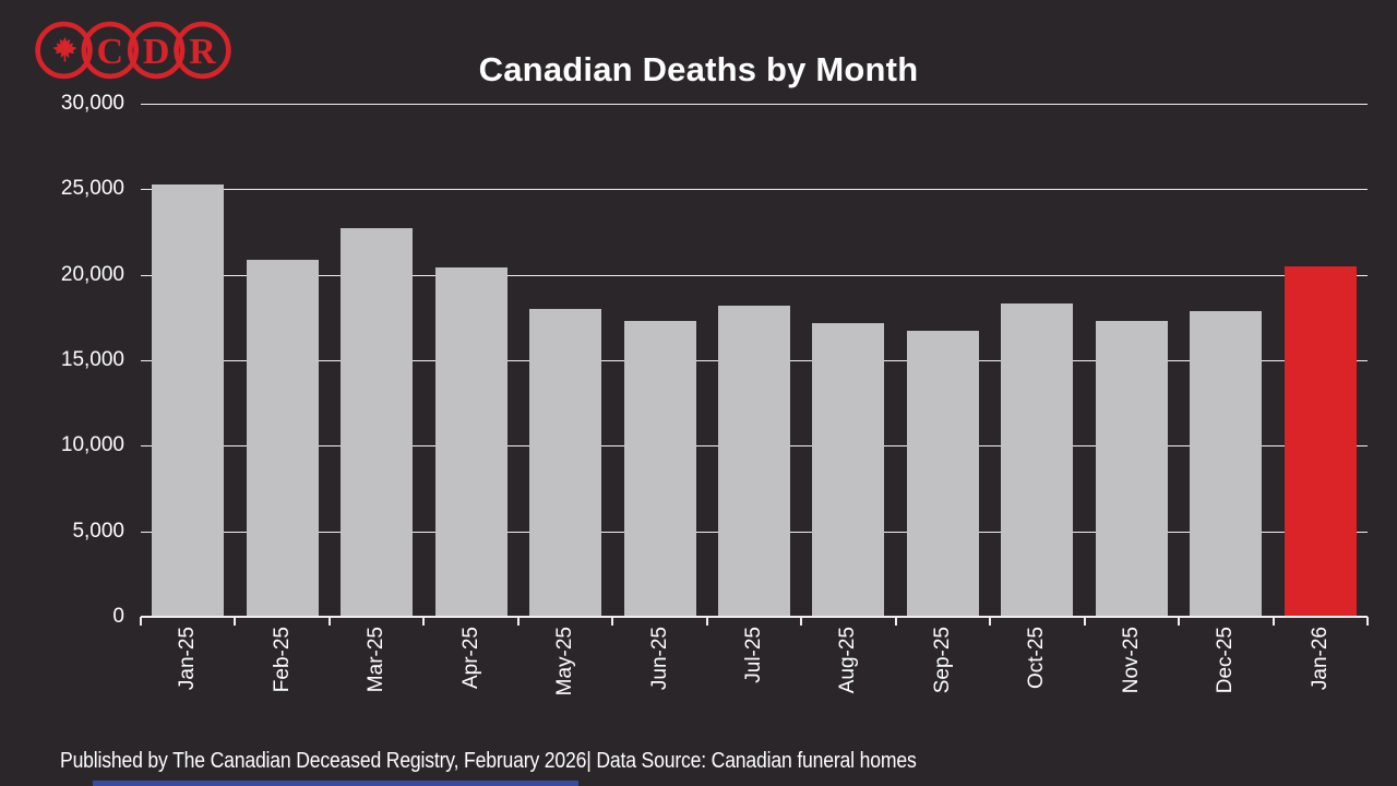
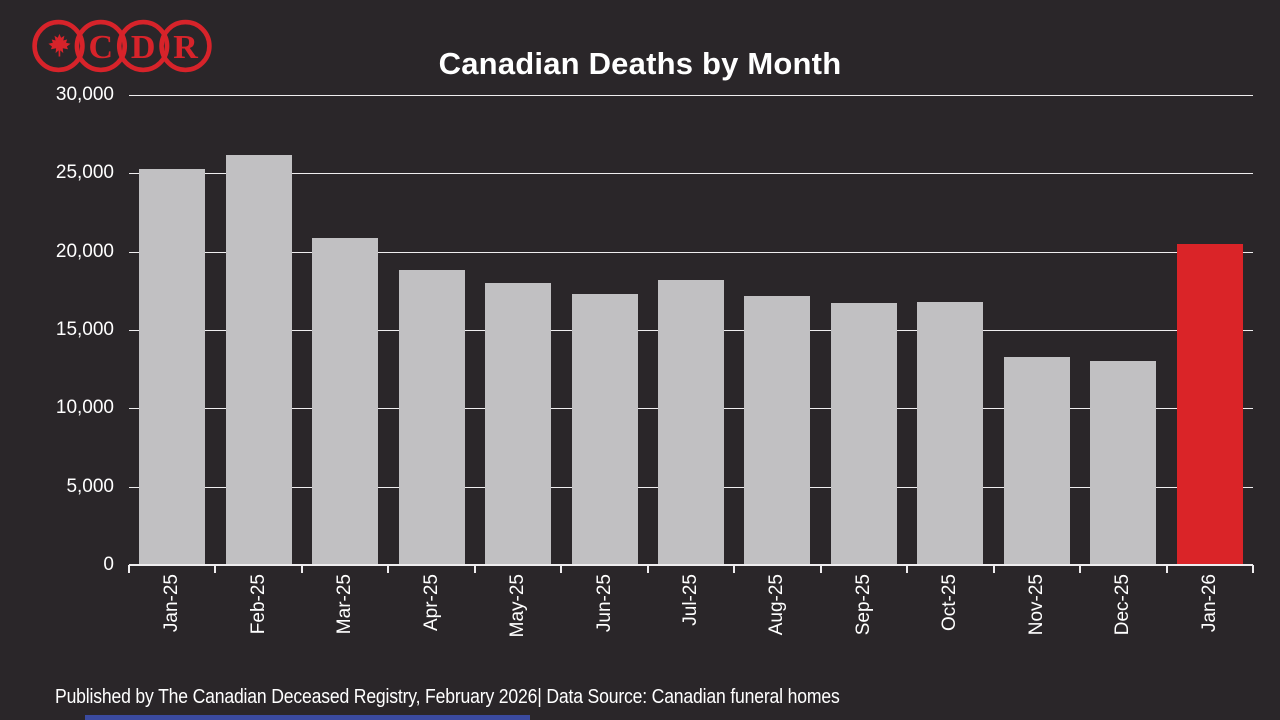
Feb-25: 20900 -> 26200
Mar-25: 22700 -> 20900
Apr-25: 20400 -> 18800
Oct-25: 18300 -> 16800
Nov-25: 17300 -> 13300
Dec-25: 17900 -> 13000
